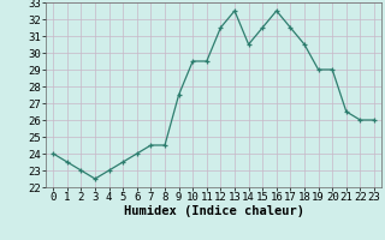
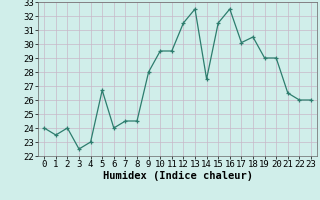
2: 23.0 -> 24.0
5: 23.5 -> 26.7
9: 27.5 -> 28.0
14: 30.5 -> 27.5
17: 31.5 -> 30.1
